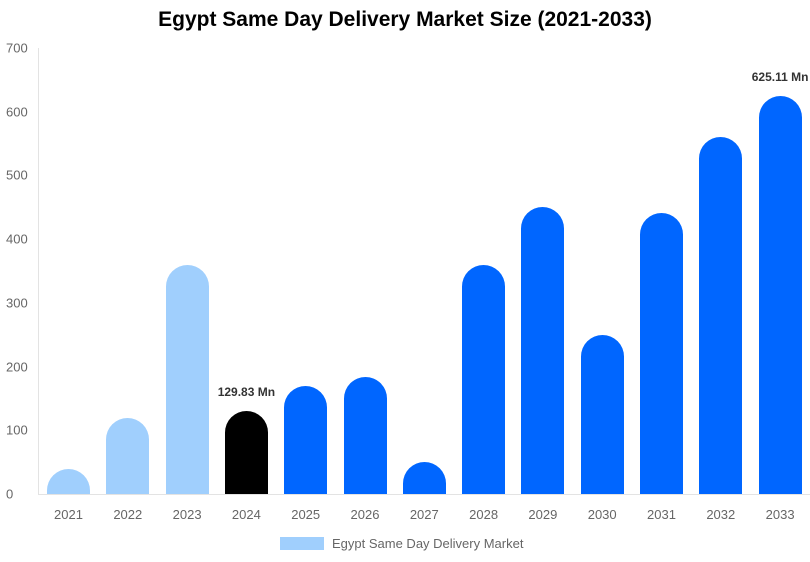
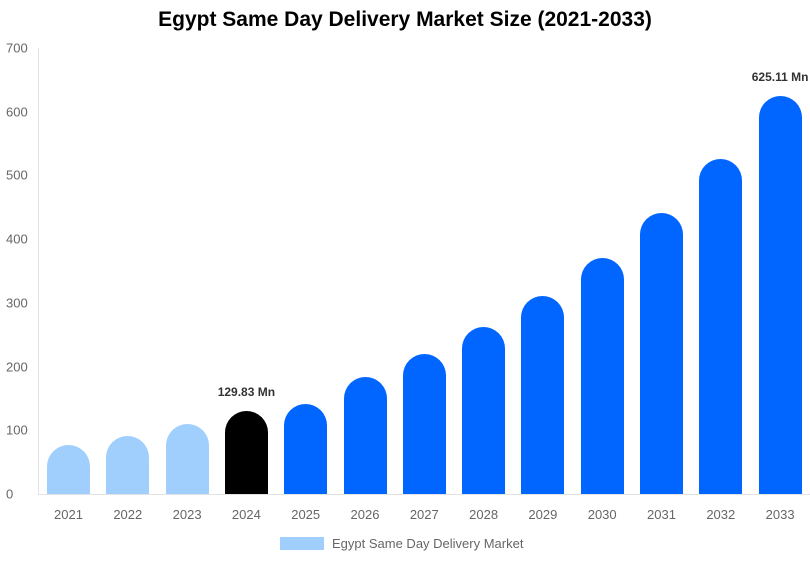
2021: 40 -> 80
2022: 120 -> 90
2023: 360 -> 110
2025: 170 -> 140
2027: 50 -> 220
2028: 360 -> 260
2029: 450 -> 310
2030: 250 -> 370
2032: 560 -> 530
